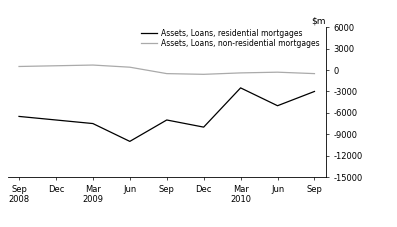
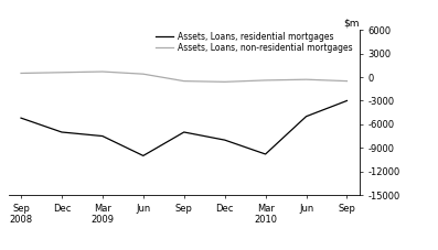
Assets, Loans, residential mortgages/Sep 2008: -6500 -> -5200
Assets, Loans, residential mortgages/Mar 2010: -2500 -> -9800
